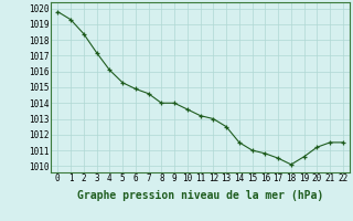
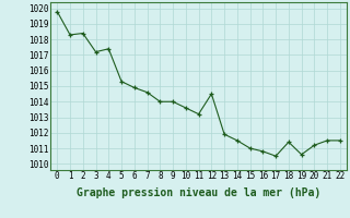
1: 1019.3 -> 1018.3
4: 1016.1 -> 1017.4
12: 1013.0 -> 1014.5
13: 1012.5 -> 1011.9
18: 1010.1 -> 1011.4
